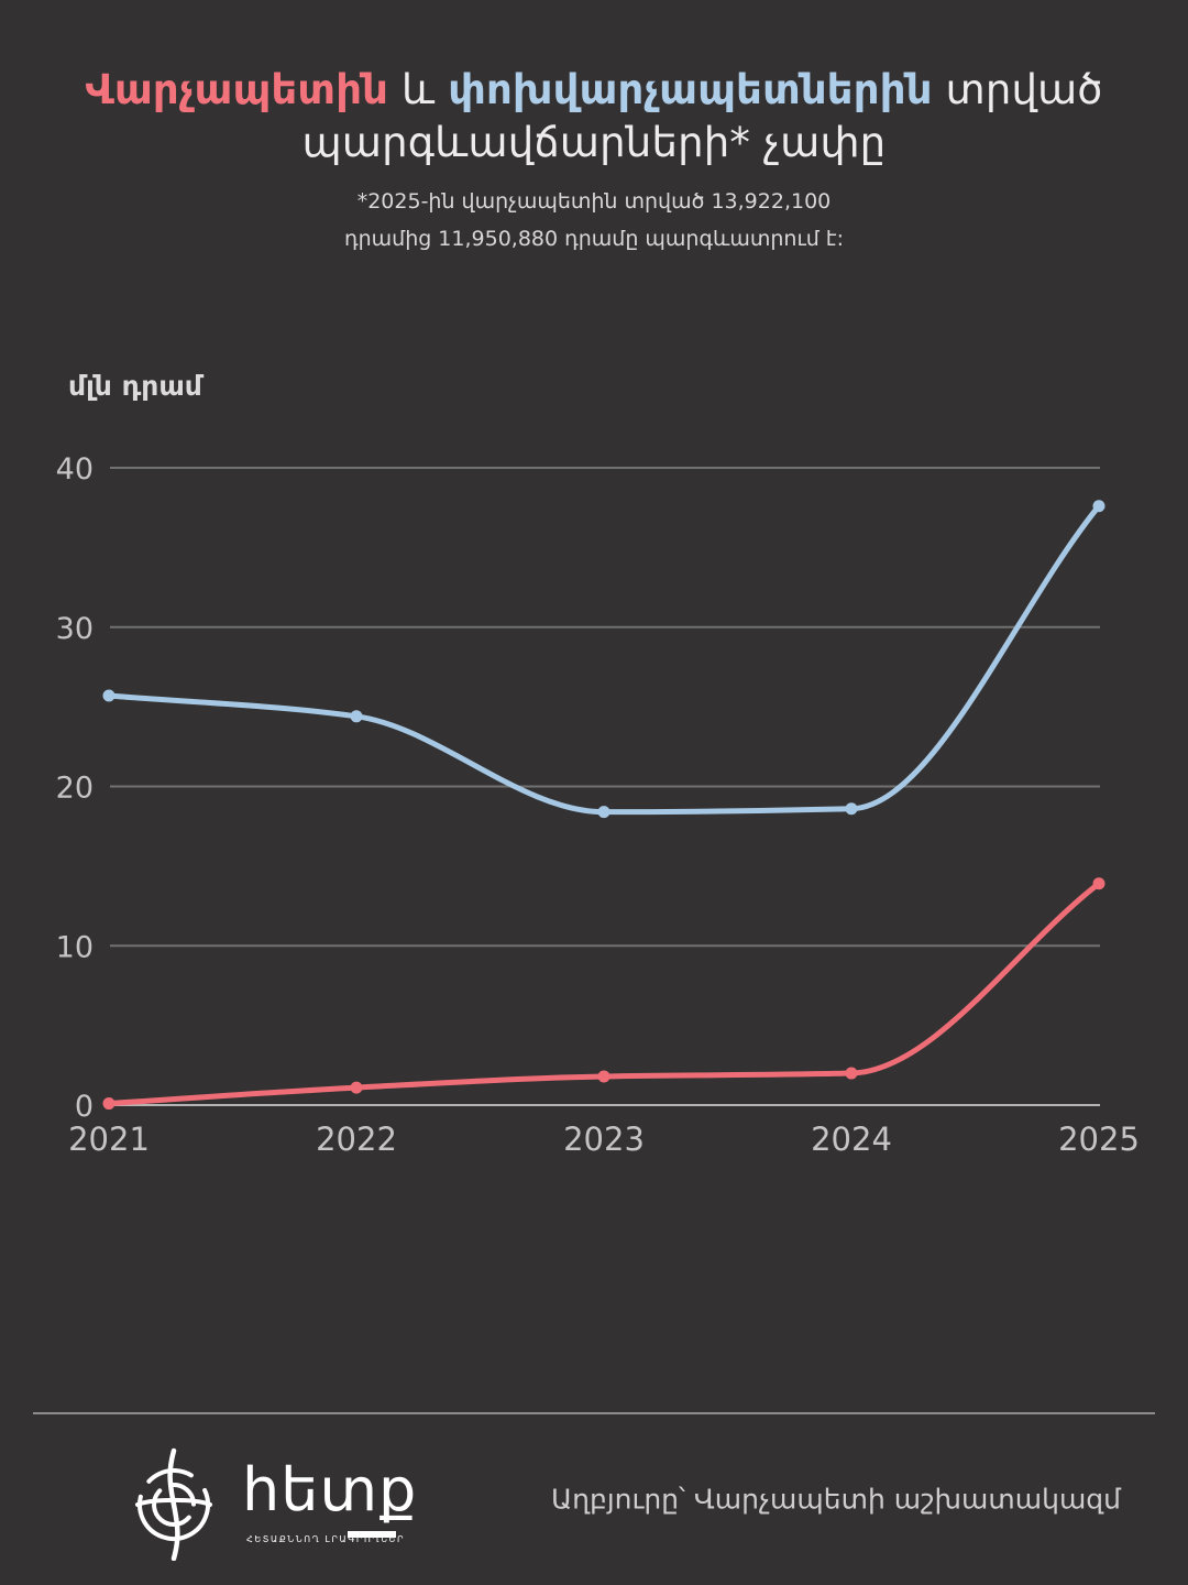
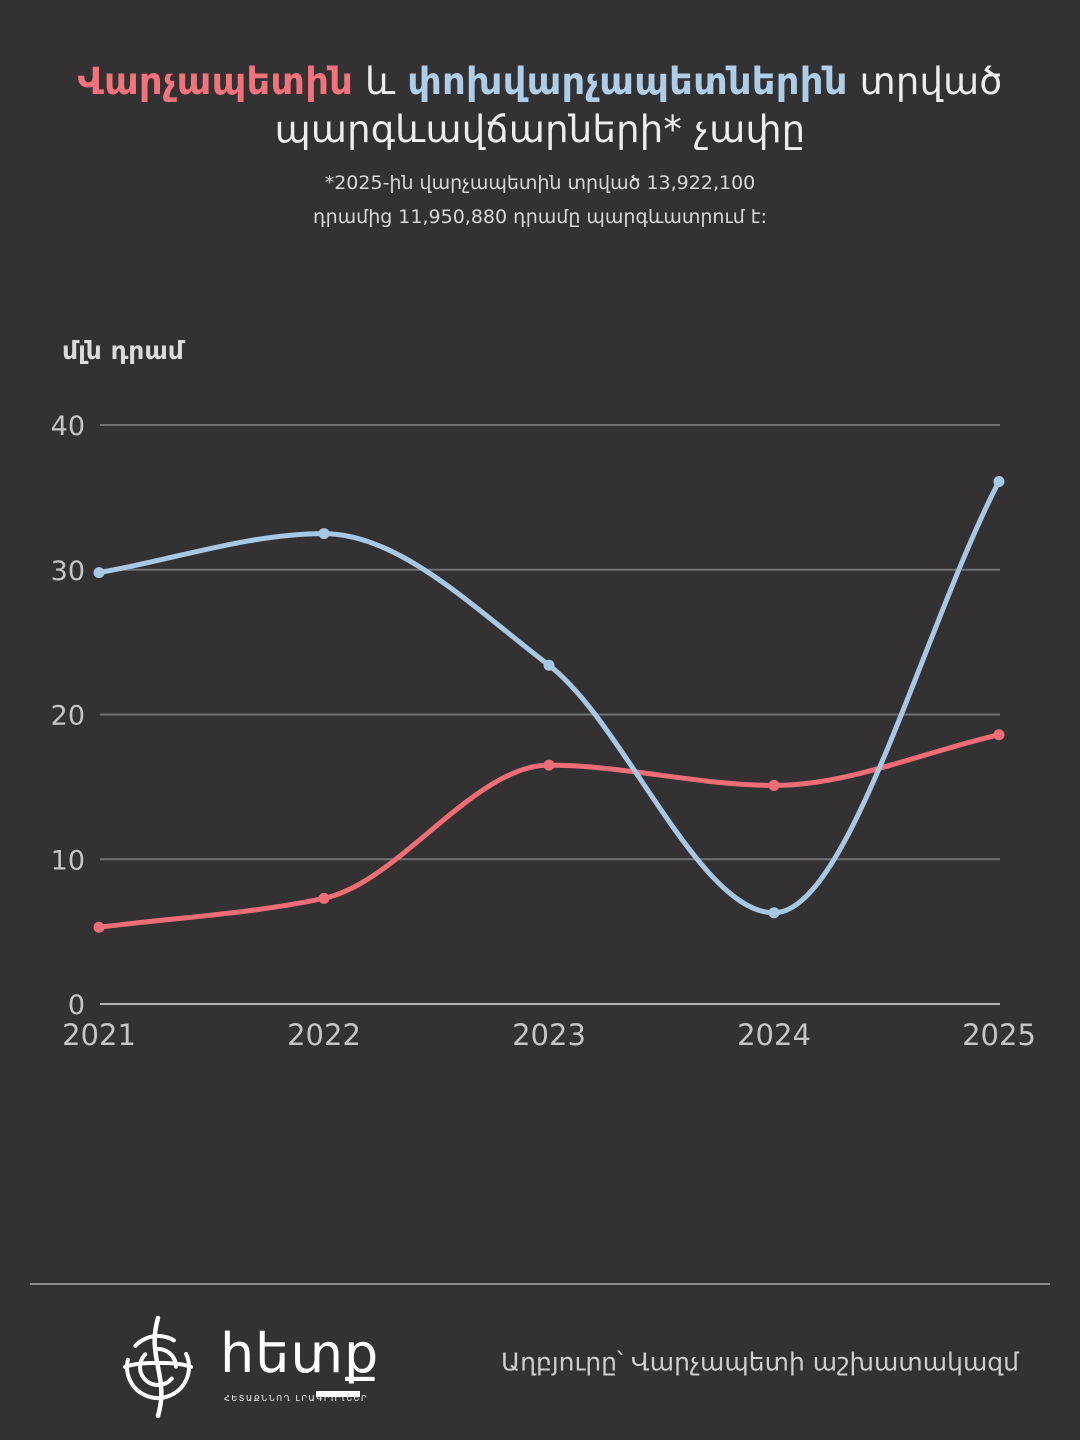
Վարչապետին/2021: 0.1 -> 5.3
փոխվարչապետներին/2021: 25.7 -> 29.8
Վարչապետին/2022: 1.1 -> 7.3
փոխվարչապետներին/2022: 24.4 -> 32.5
Վարչապետին/2023: 1.8 -> 16.5
փոխվարչապետներին/2023: 18.4 -> 23.4
Վարչապետին/2024: 2.0 -> 15.1
փոխվարչապետներին/2024: 18.6 -> 6.3
Վարչապետին/2025: 13.9 -> 18.6
փոխվարչապետներին/2025: 37.6 -> 36.1
